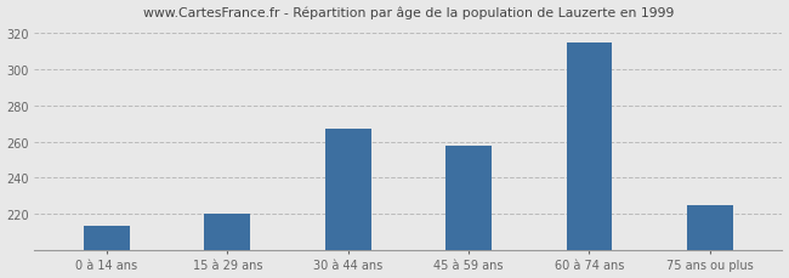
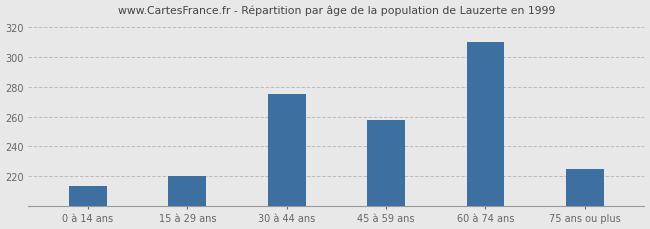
30 à 44 ans: 267 -> 275
60 à 74 ans: 315 -> 310
